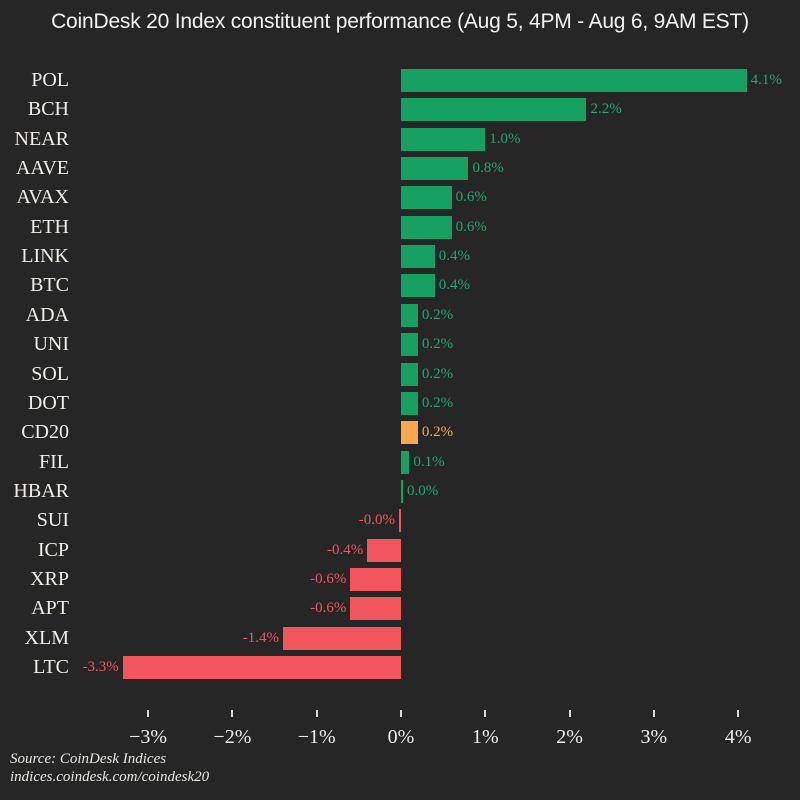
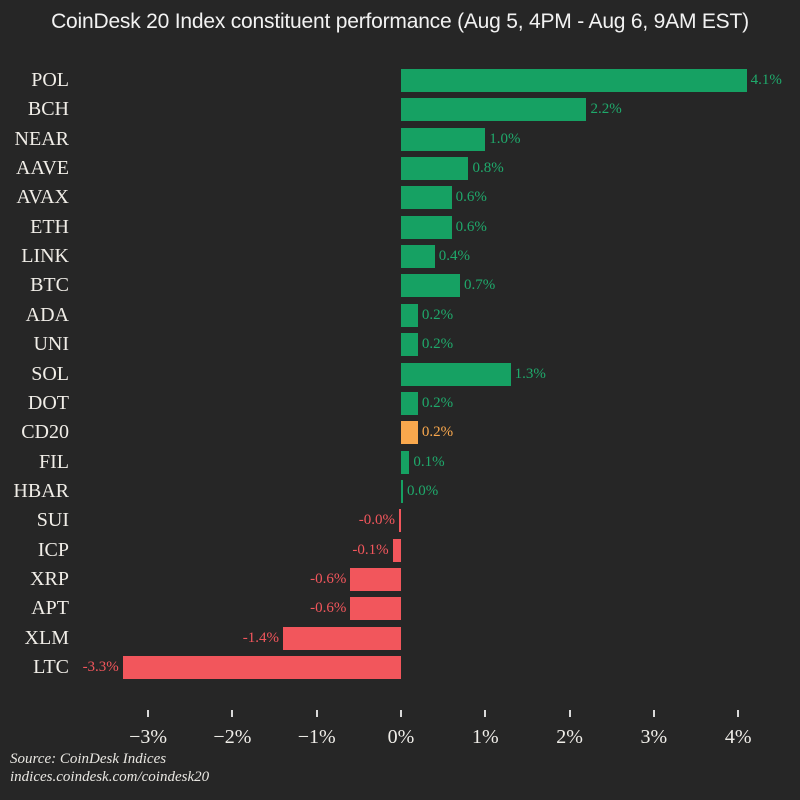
BTC: 0.4% -> 0.7%
SOL: 0.2% -> 1.3%
ICP: -0.4% -> -0.1%
